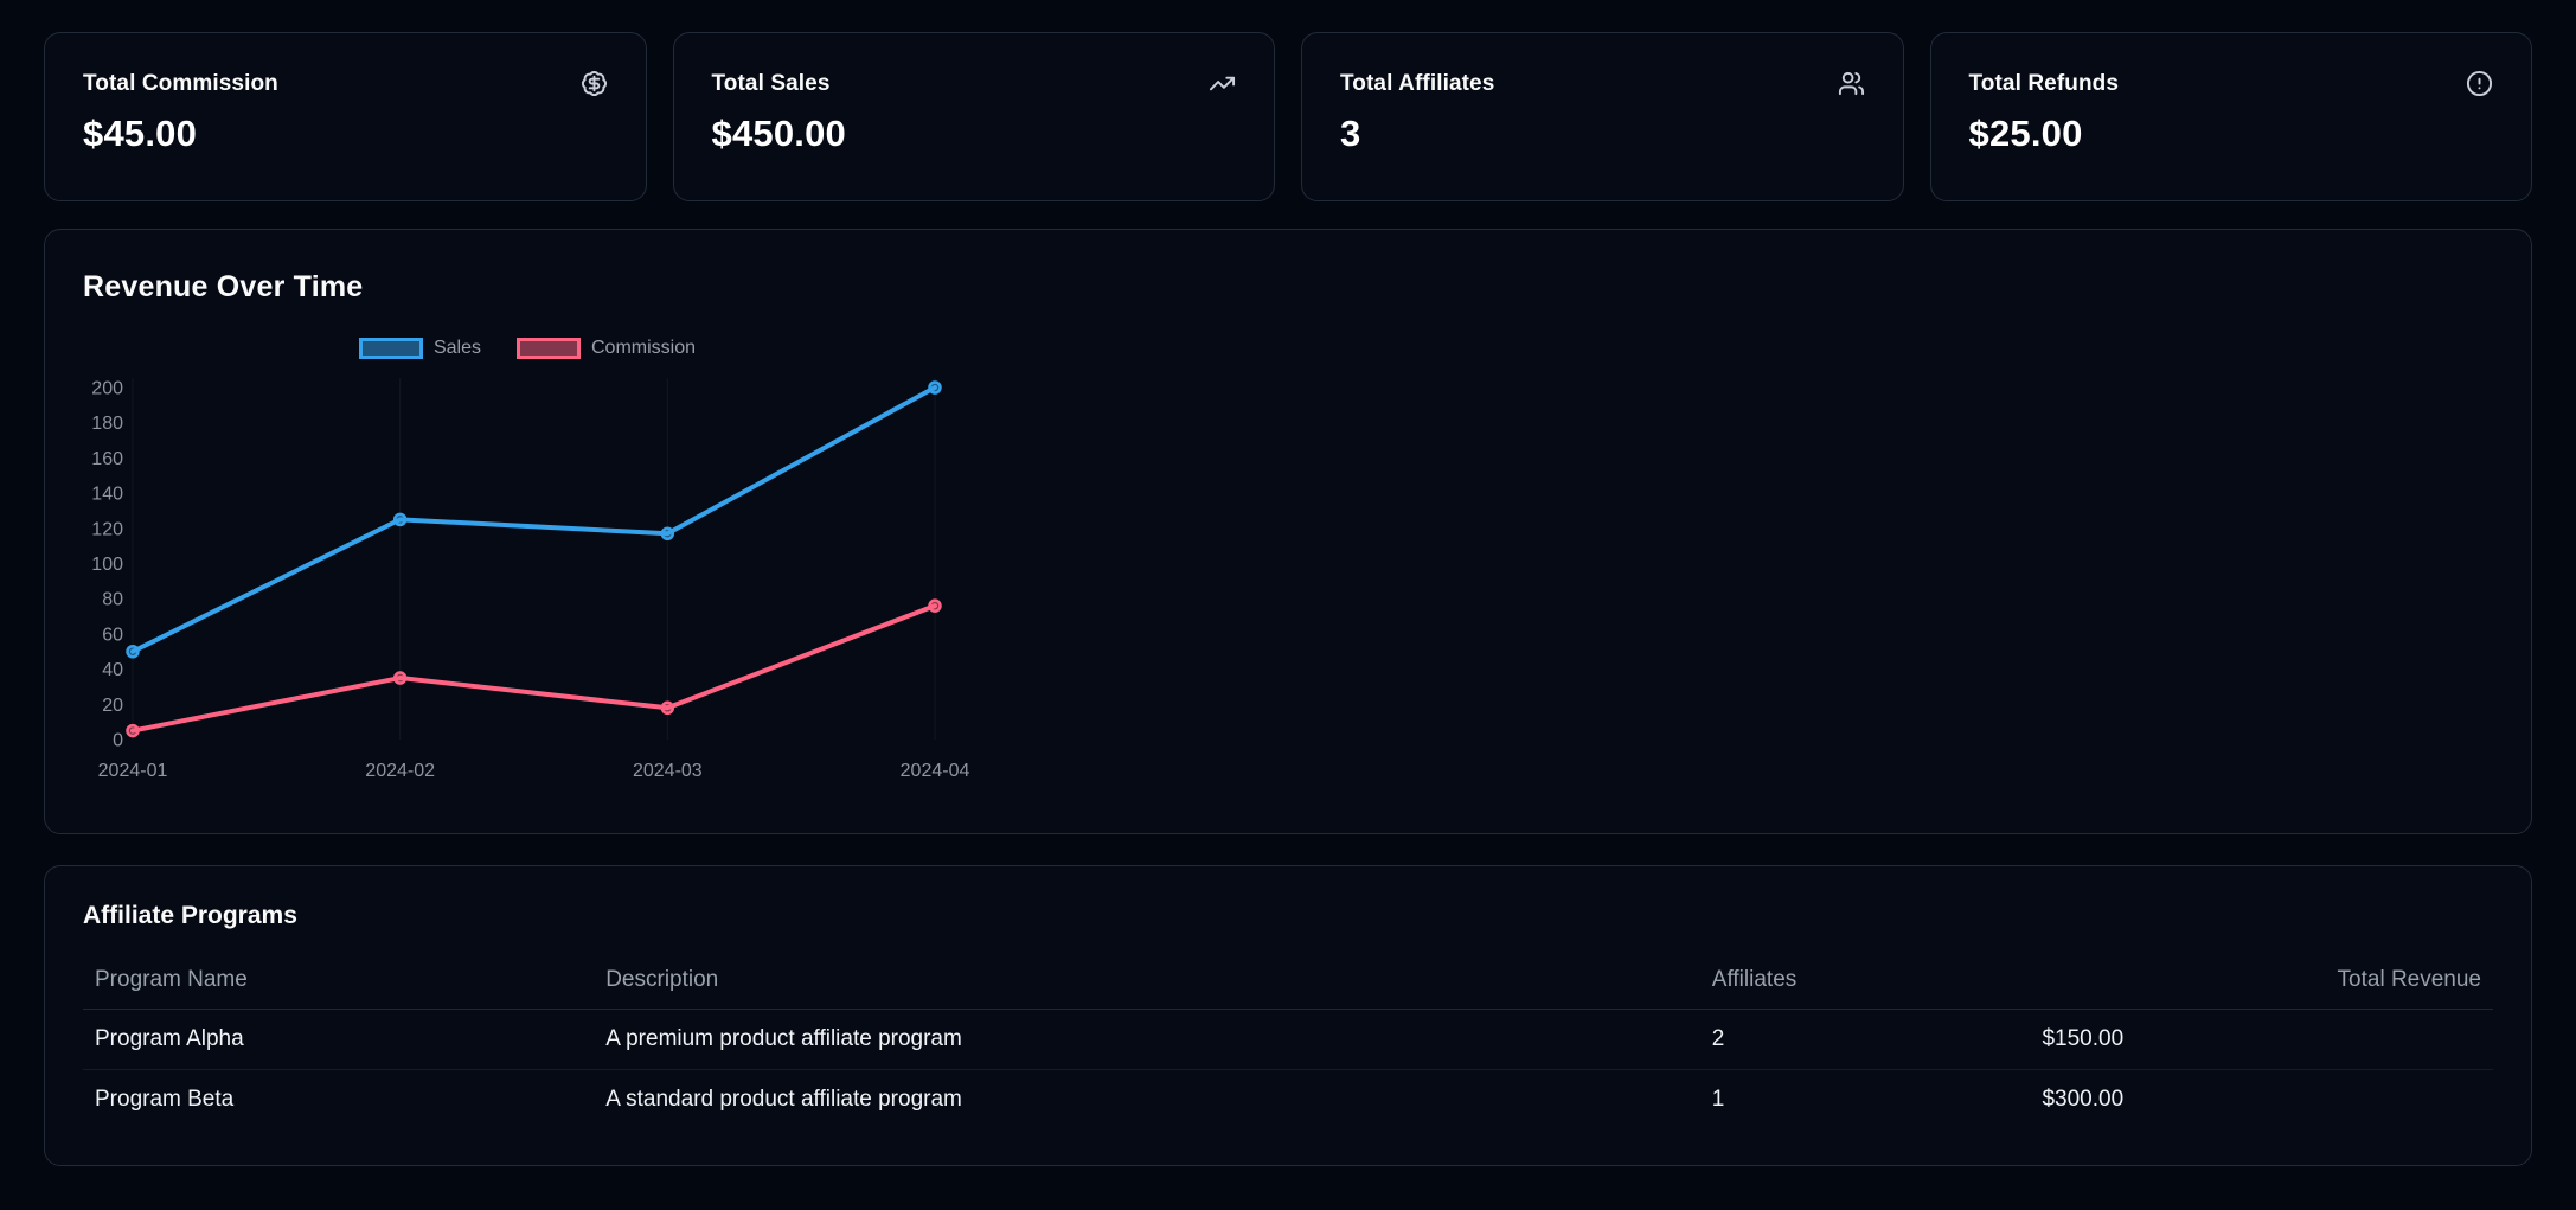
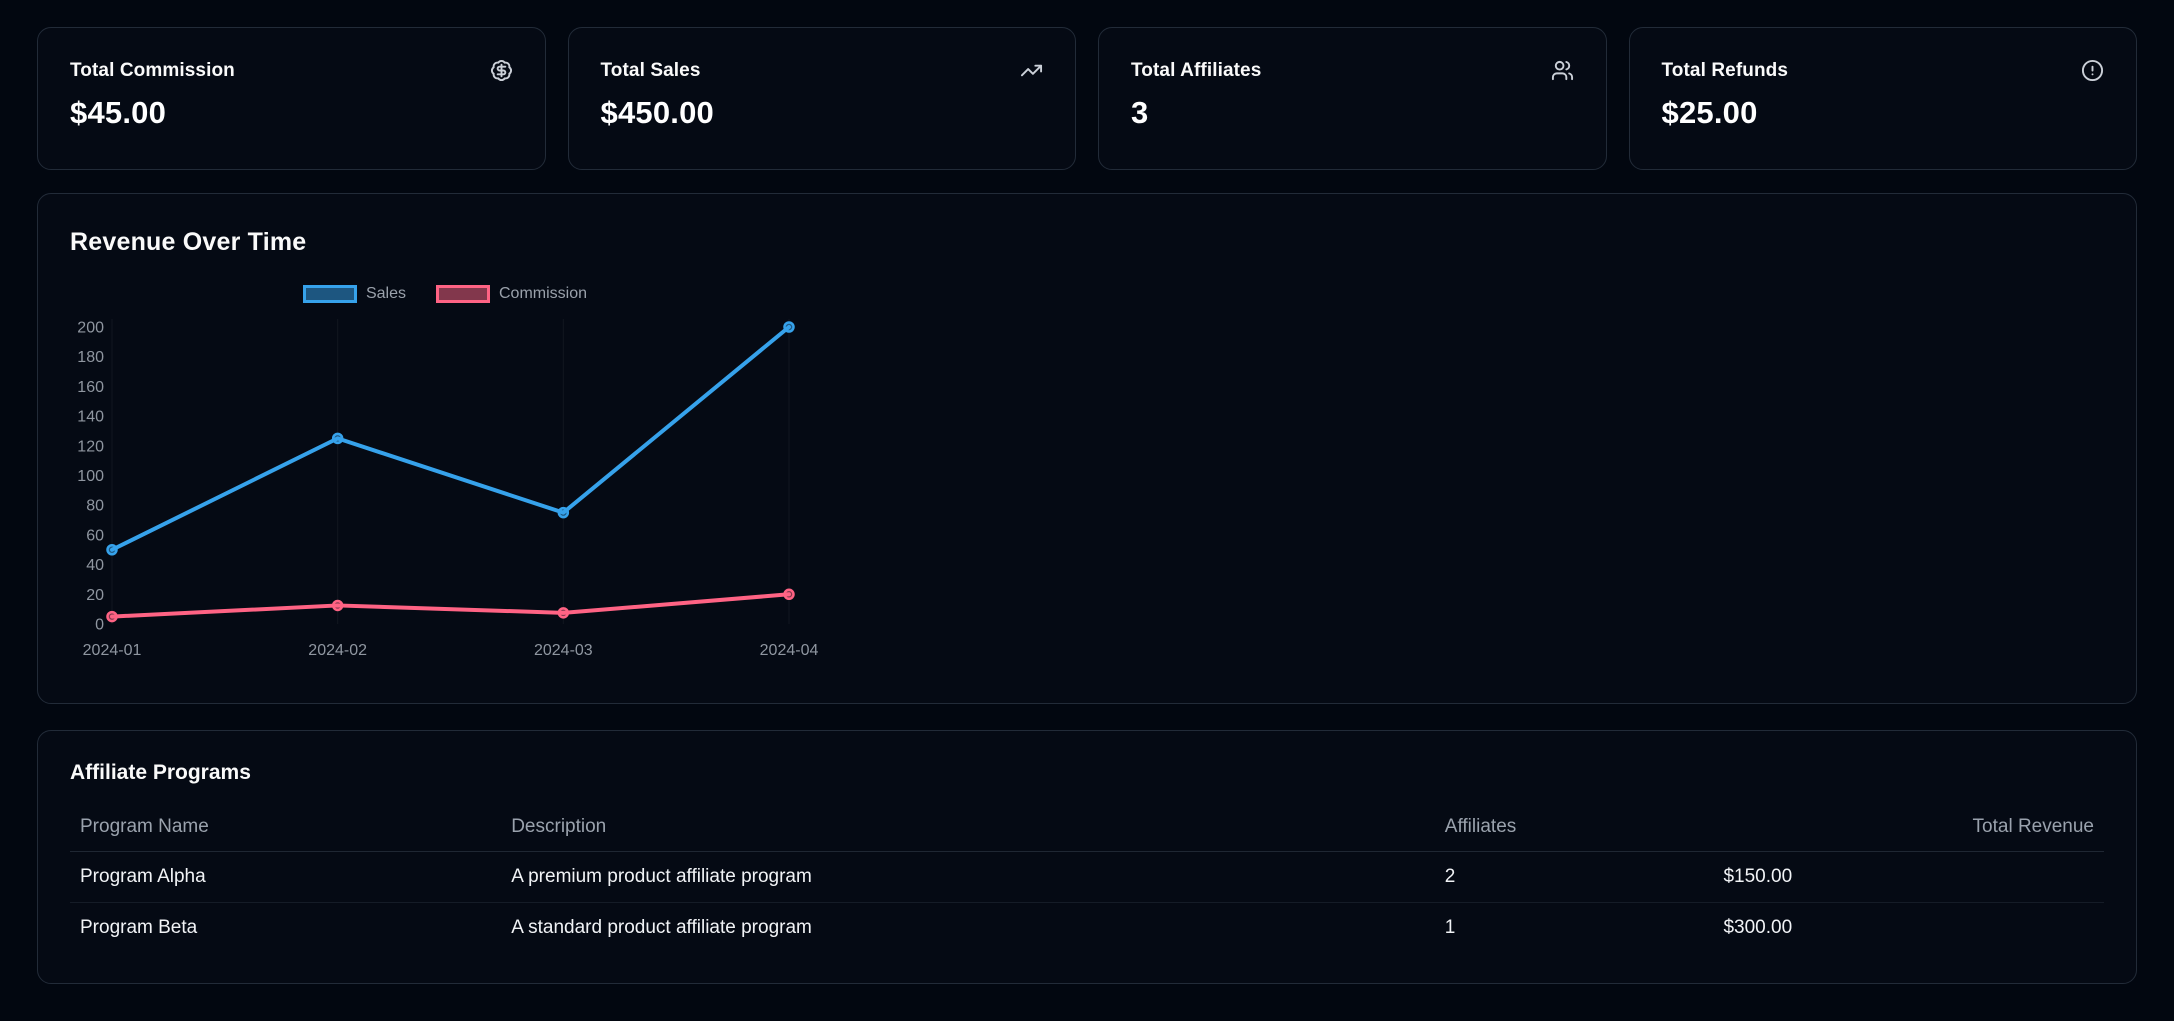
Commission/2024-02: 35 -> 12
Sales/2024-03: 117 -> 75
Commission/2024-03: 18 -> 8
Commission/2024-04: 76 -> 20
